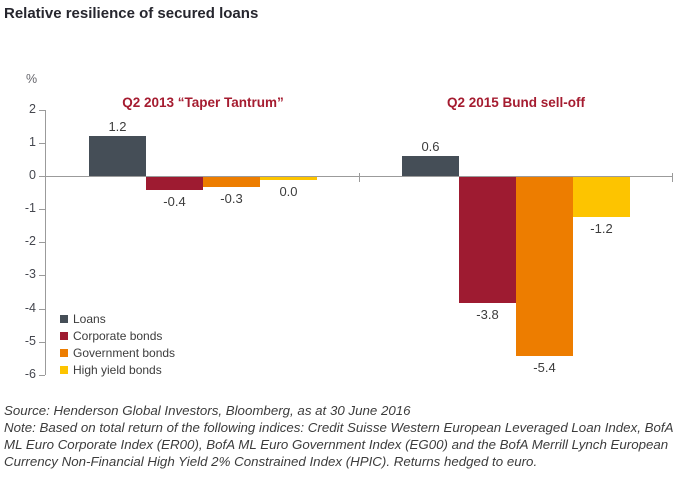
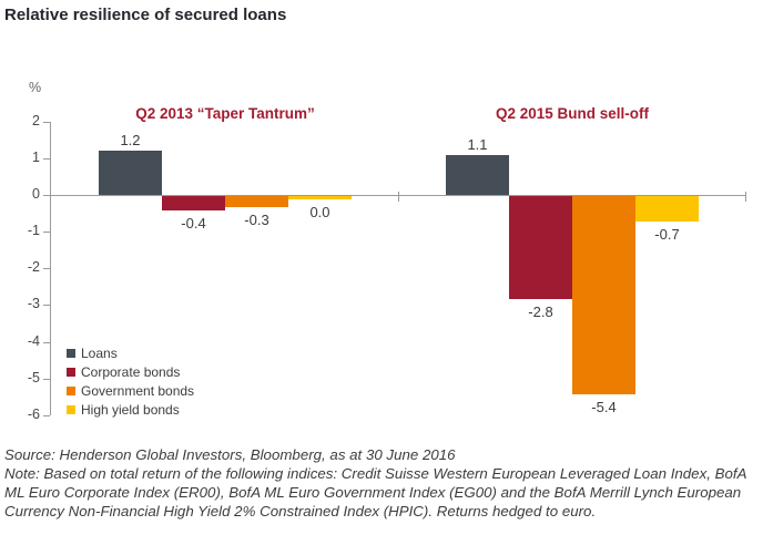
Loans/Q2 2015 Bund sell-off: 0.6 -> 1.1
Corporate bonds/Q2 2015 Bund sell-off: -3.8 -> -2.8
High yield bonds/Q2 2015 Bund sell-off: -1.2 -> -0.7
